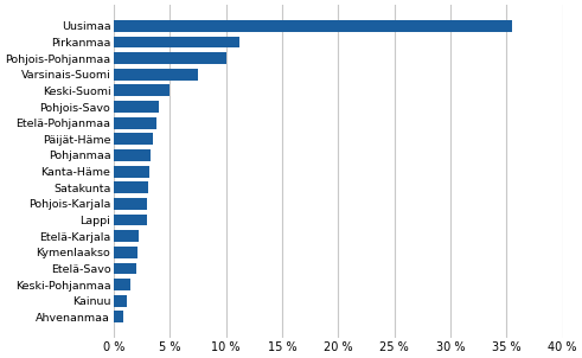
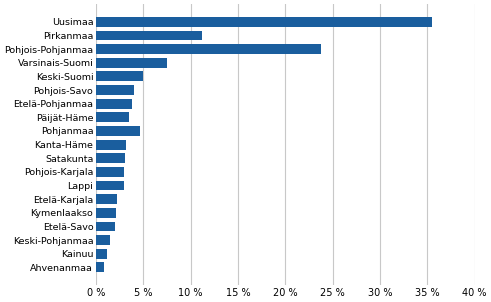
Pohjois-Pohjanmaa: 10.0 % -> 23.8 %
Pohjanmaa: 3.3 % -> 4.6 %
